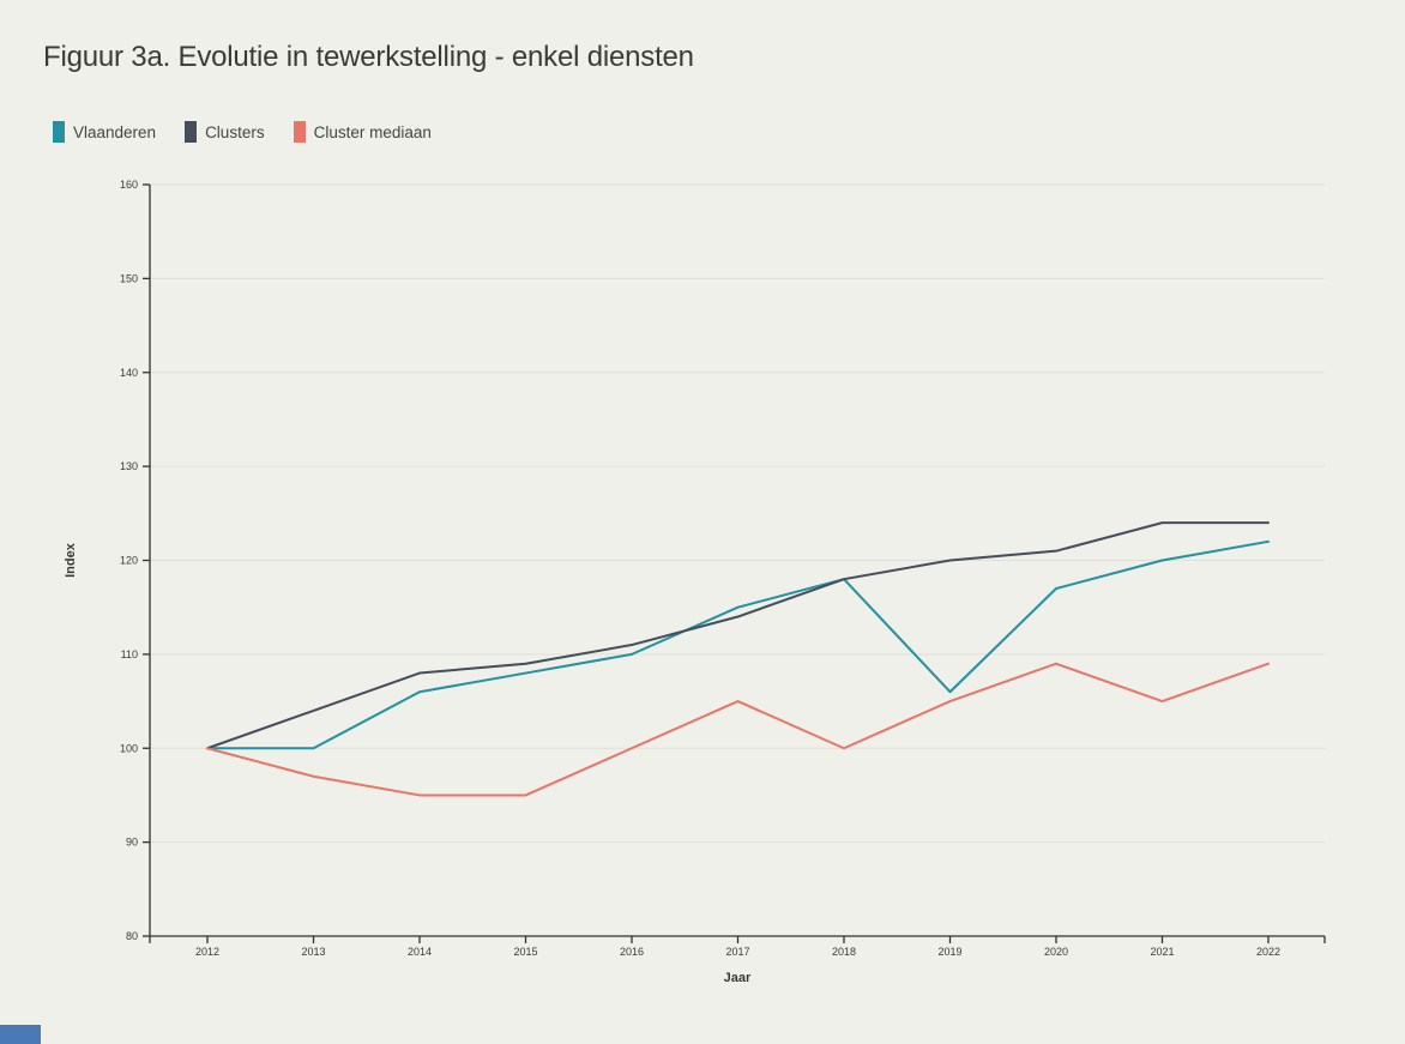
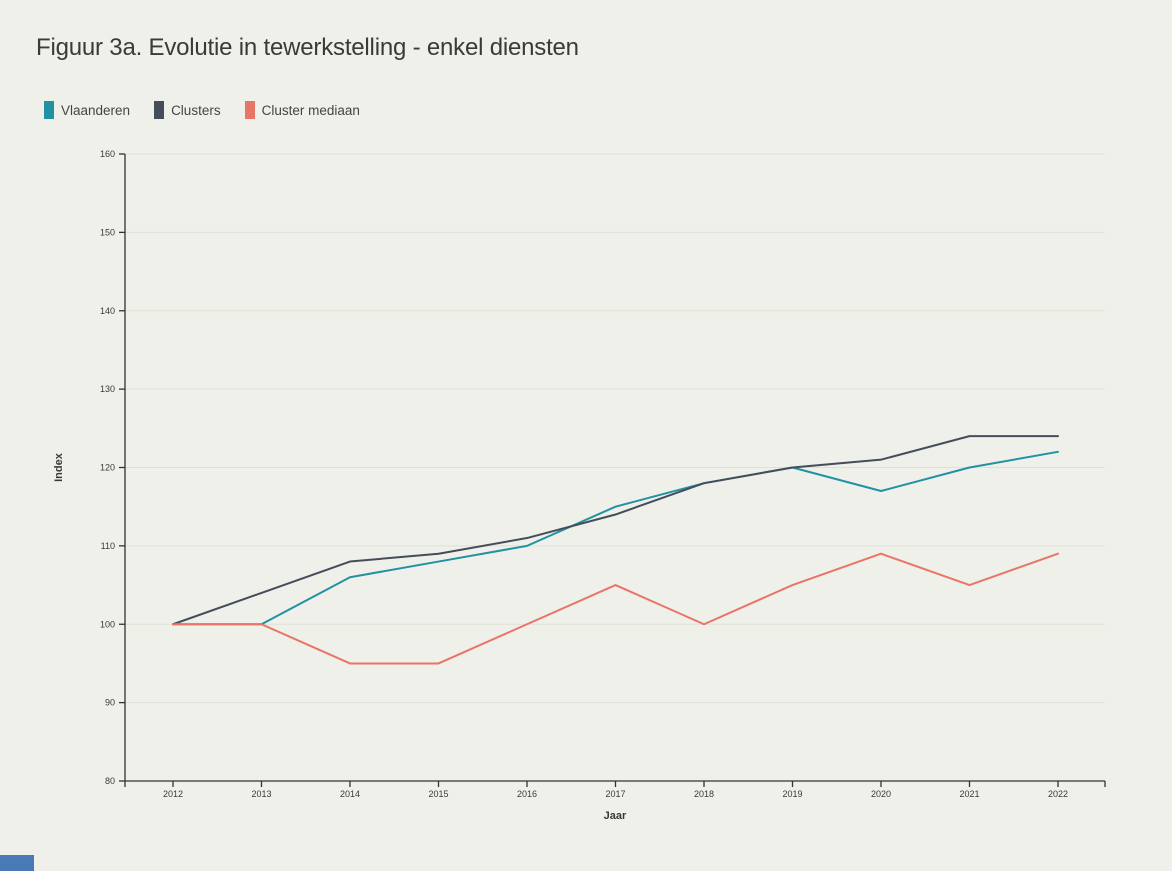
Cluster mediaan/2013: 97 -> 100
Vlaanderen/2019: 106 -> 120
